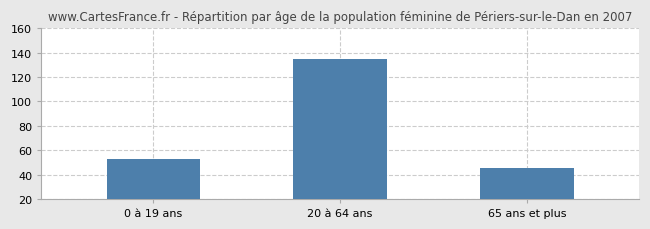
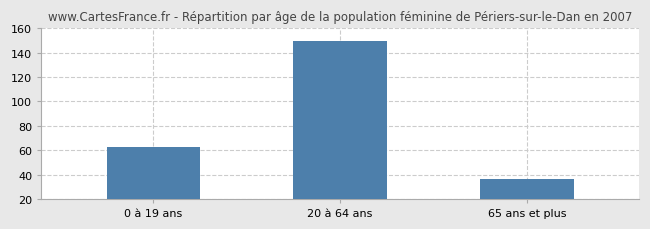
0 à 19 ans: 53 -> 63
20 à 64 ans: 135 -> 150
65 ans et plus: 45 -> 36
